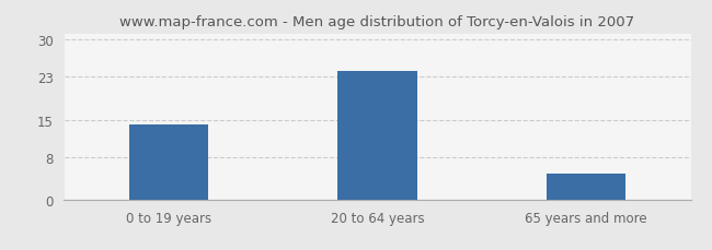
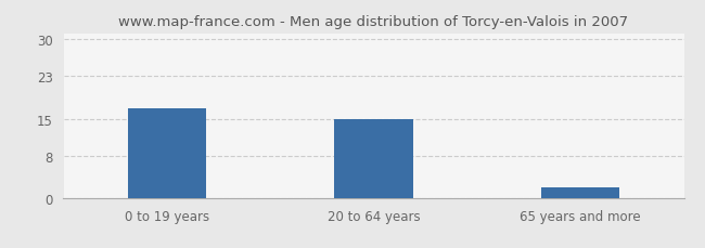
0 to 19 years: 14 -> 17
20 to 64 years: 24 -> 15
65 years and more: 5 -> 2
